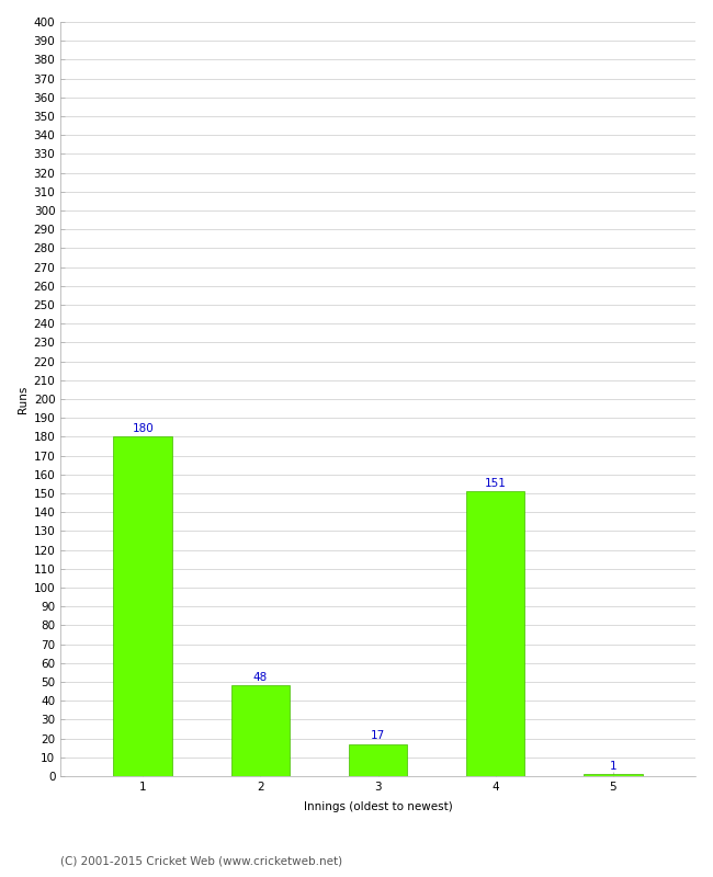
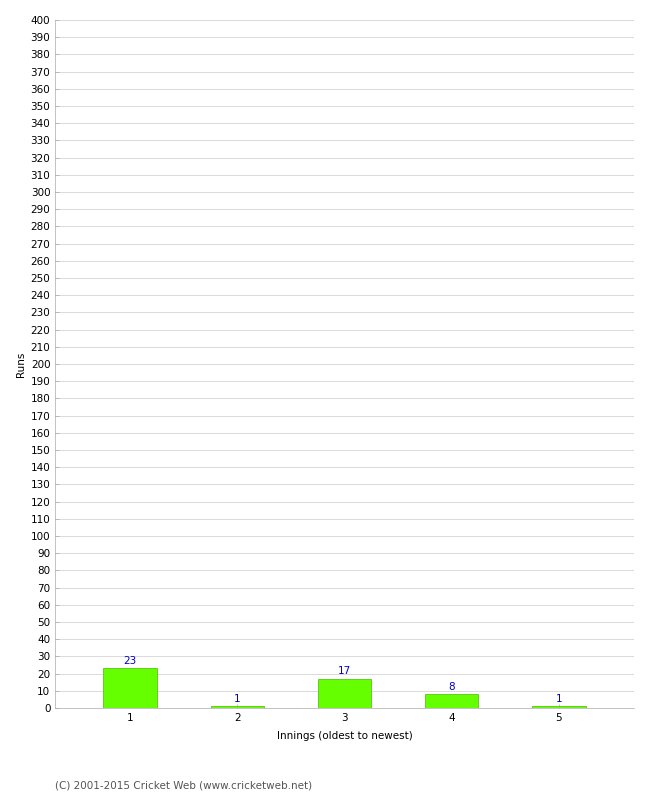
1: 180 -> 23
2: 48 -> 1
4: 151 -> 8
